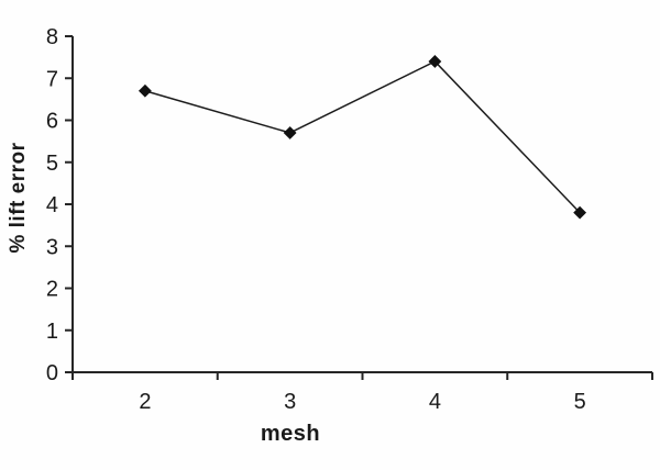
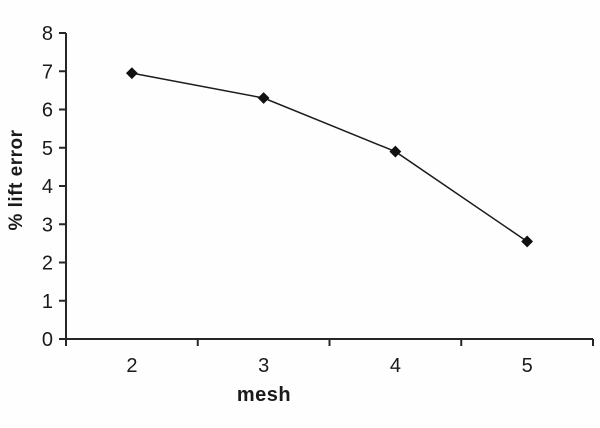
2: 6.7 -> 7.0
3: 5.7 -> 6.3
4: 7.4 -> 4.9
5: 3.8 -> 2.5
